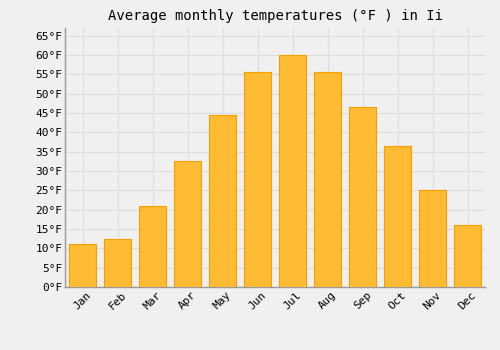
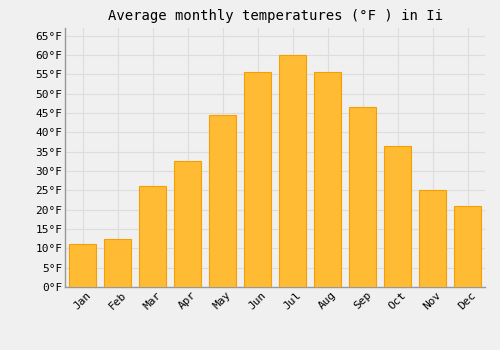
Mar: 21.0°F -> 26.0°F
Dec: 16.0°F -> 21.0°F
